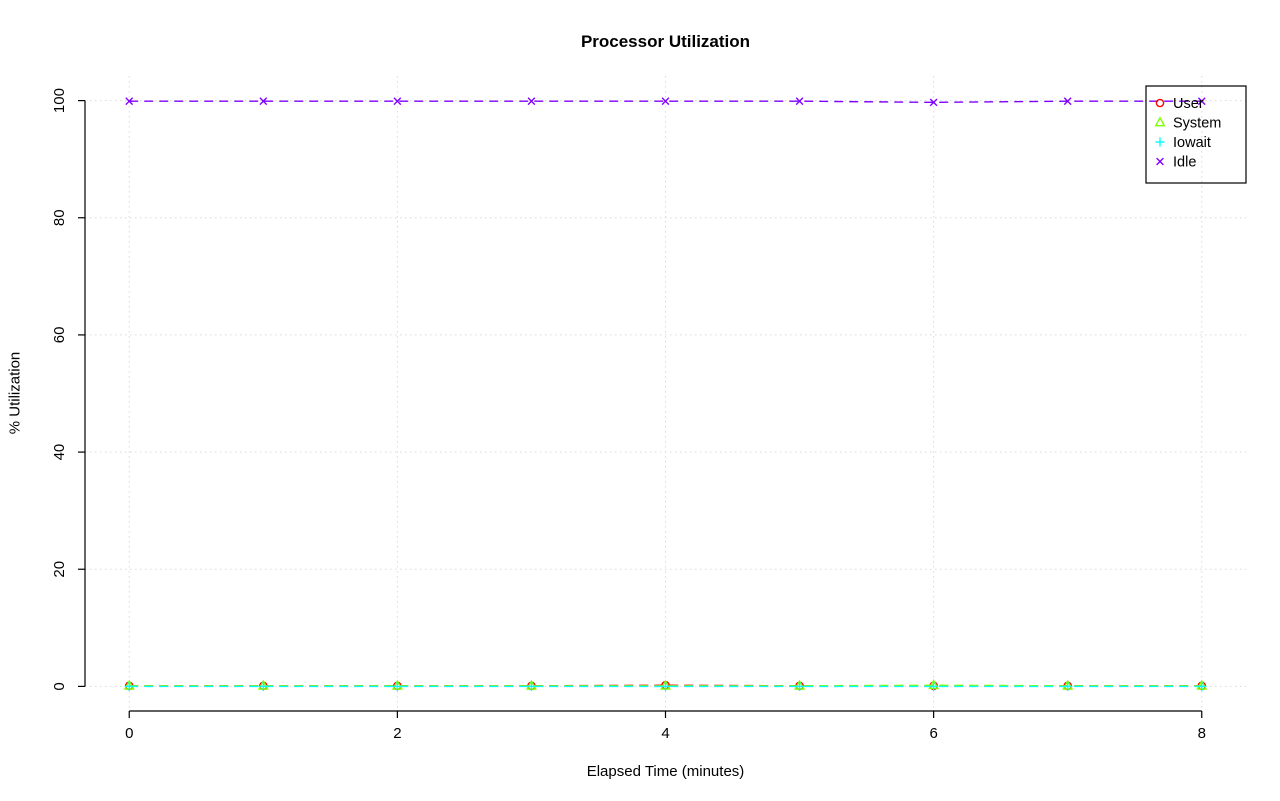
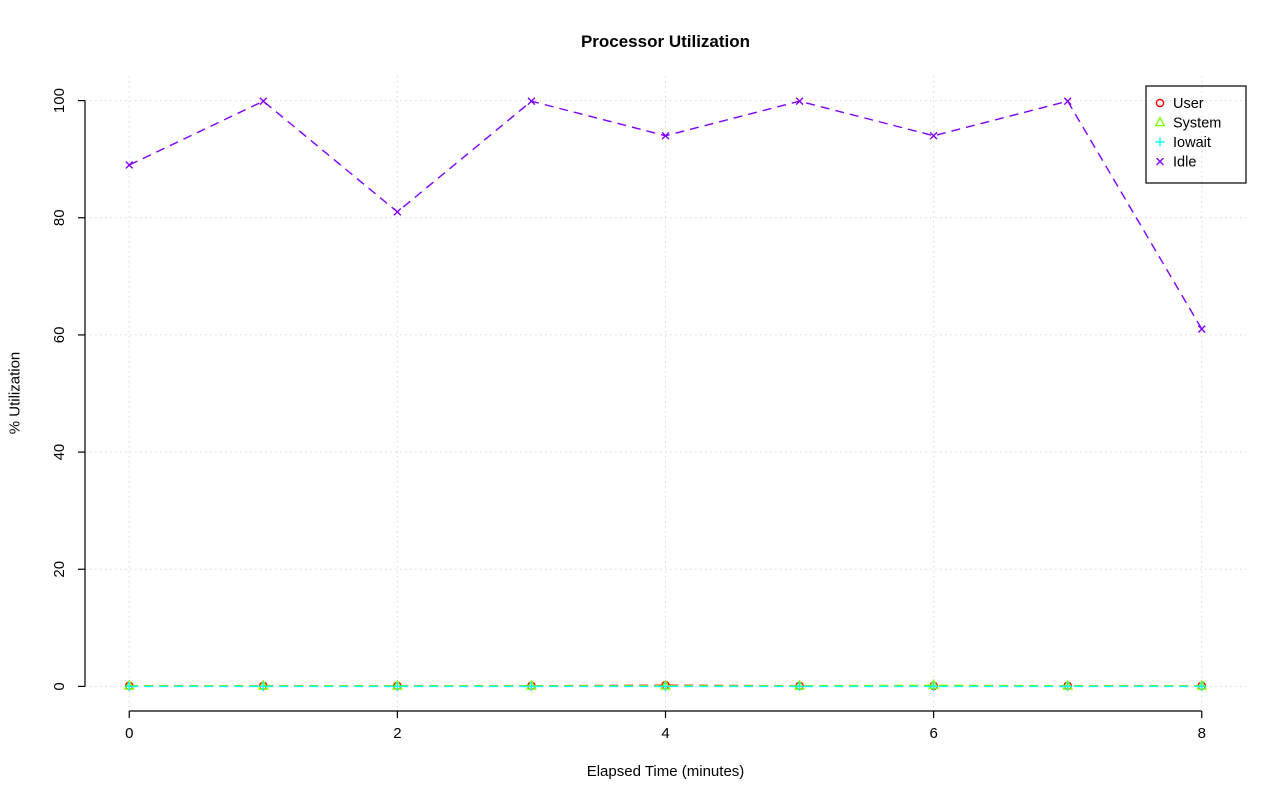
Idle/0: 100 -> 89
Idle/2: 100 -> 81
Idle/4: 100 -> 94
Idle/6: 100 -> 94
Idle/8: 100 -> 61
